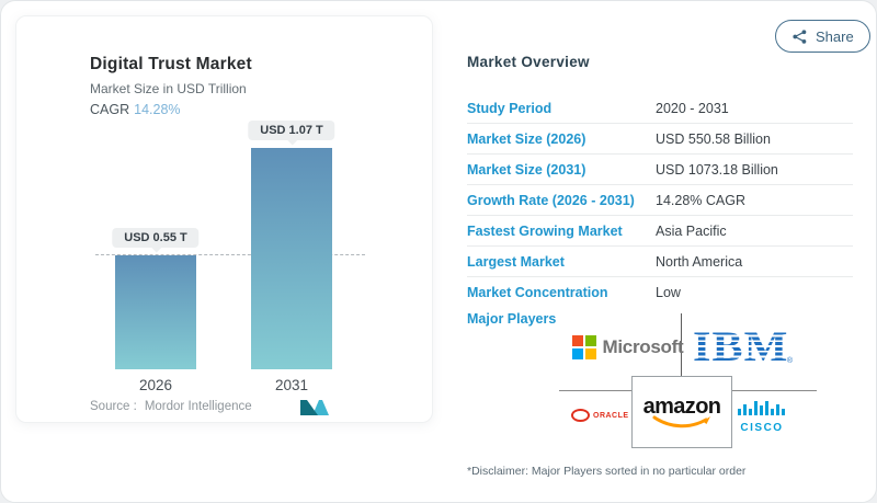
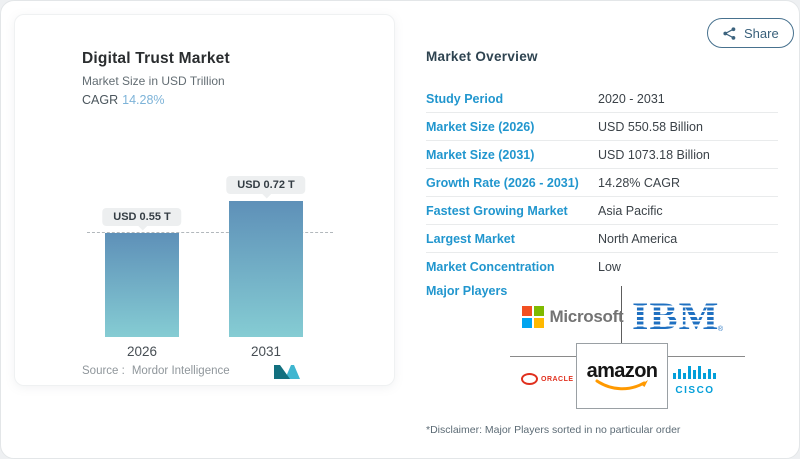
2031: 1.07 -> 0.72
